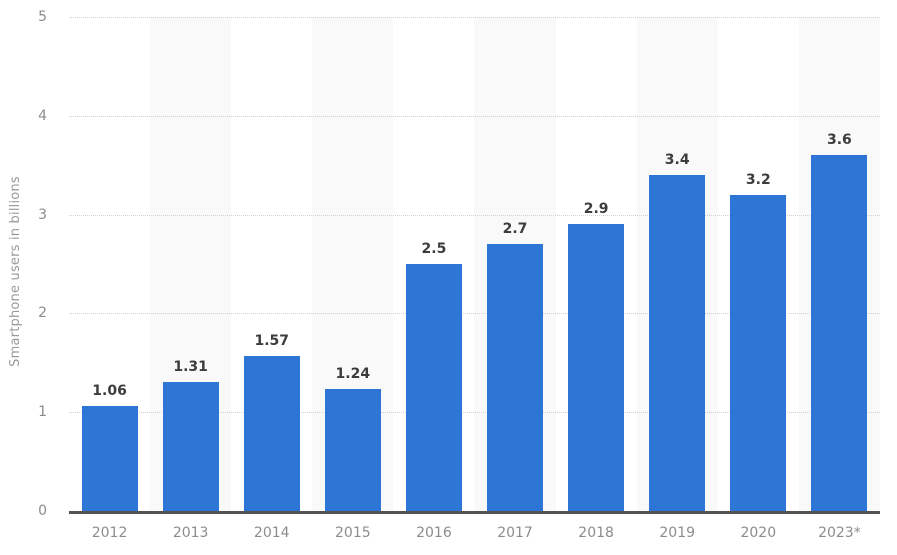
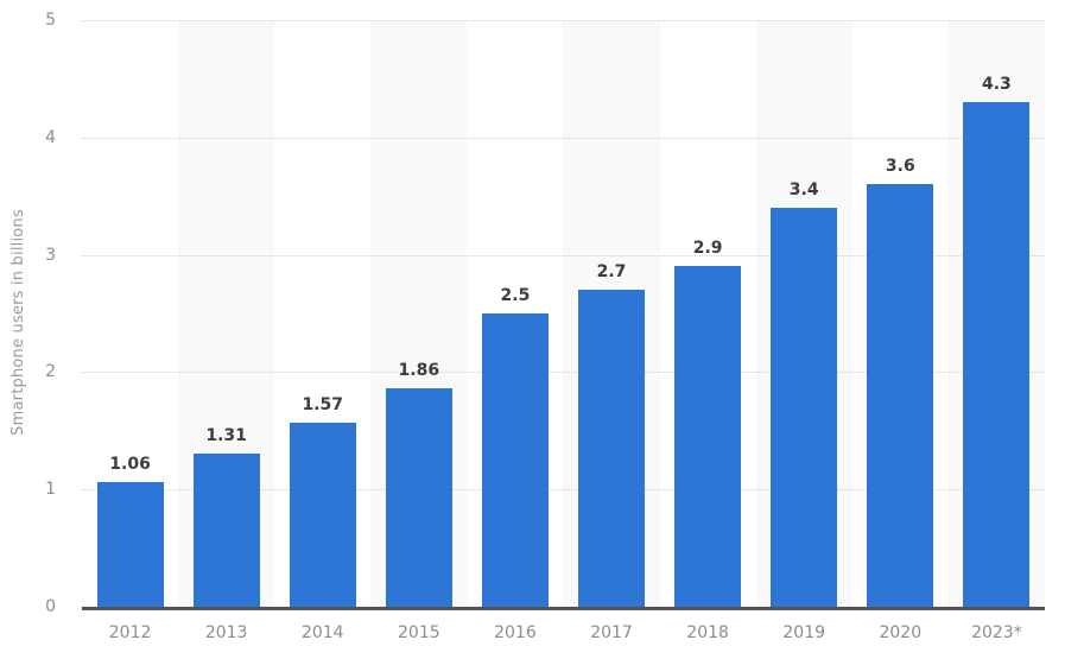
2015: 1.24 -> 1.86
2020: 3.2 -> 3.6
2023*: 3.6 -> 4.3
